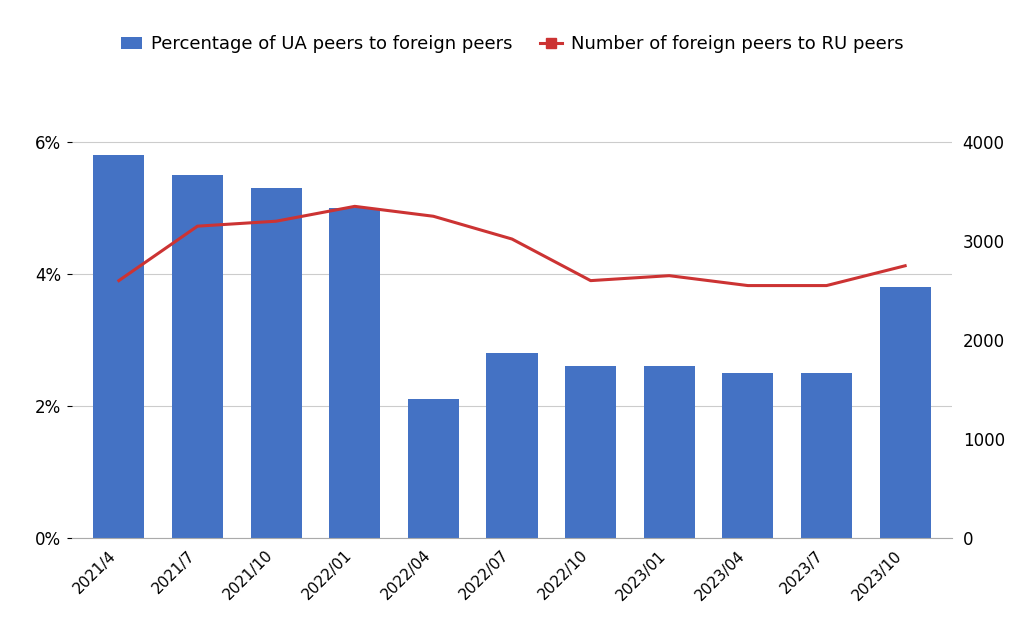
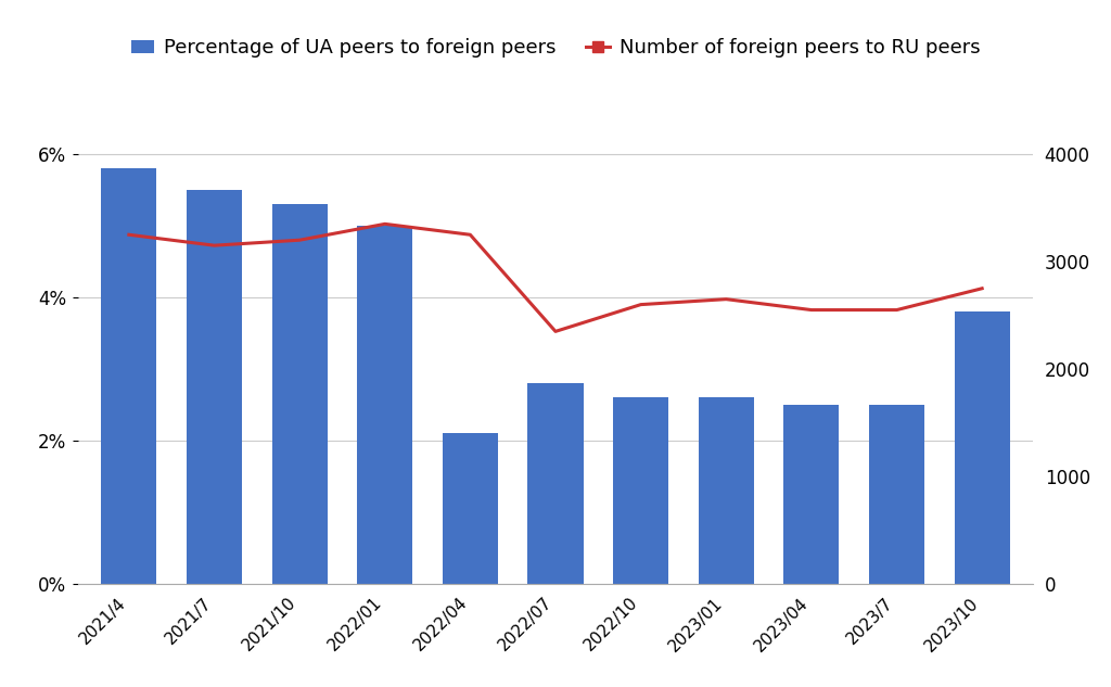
Number of foreign peers to RU peers/2021/4: 2600 -> 3250
Number of foreign peers to RU peers/2022/07: 3020 -> 2350
